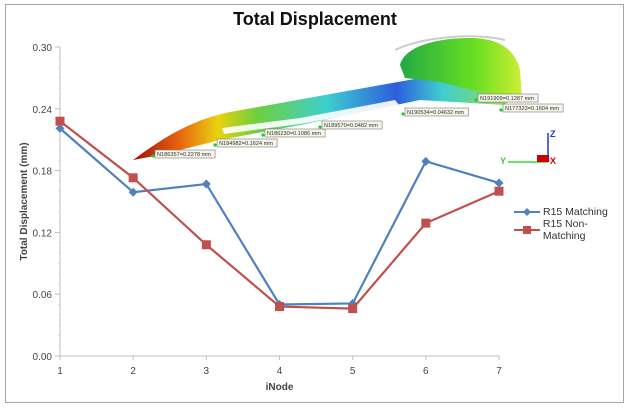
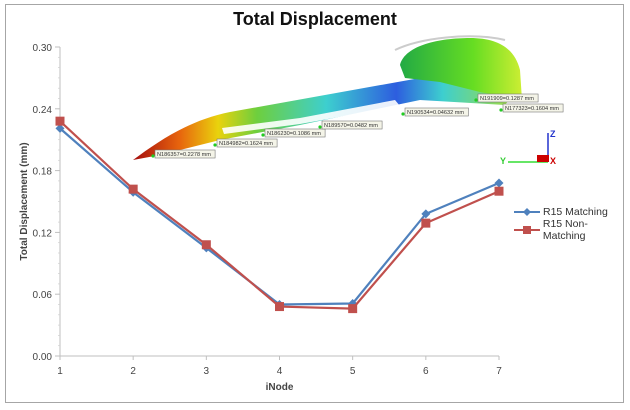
R15 Non-Matching/2: 0.173 -> 0.162
R15 Matching/3: 0.167 -> 0.105
R15 Matching/6: 0.189 -> 0.138
